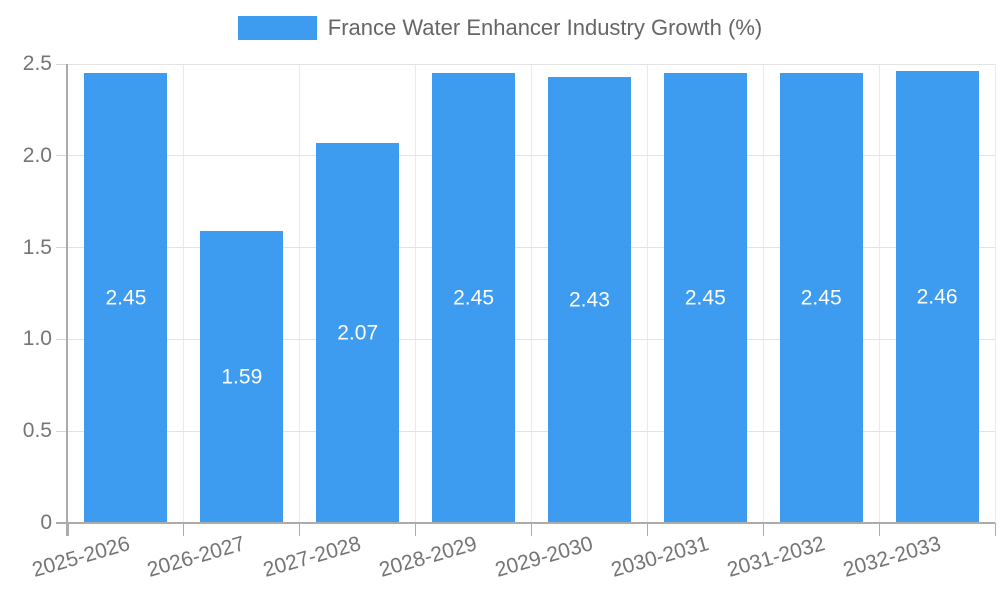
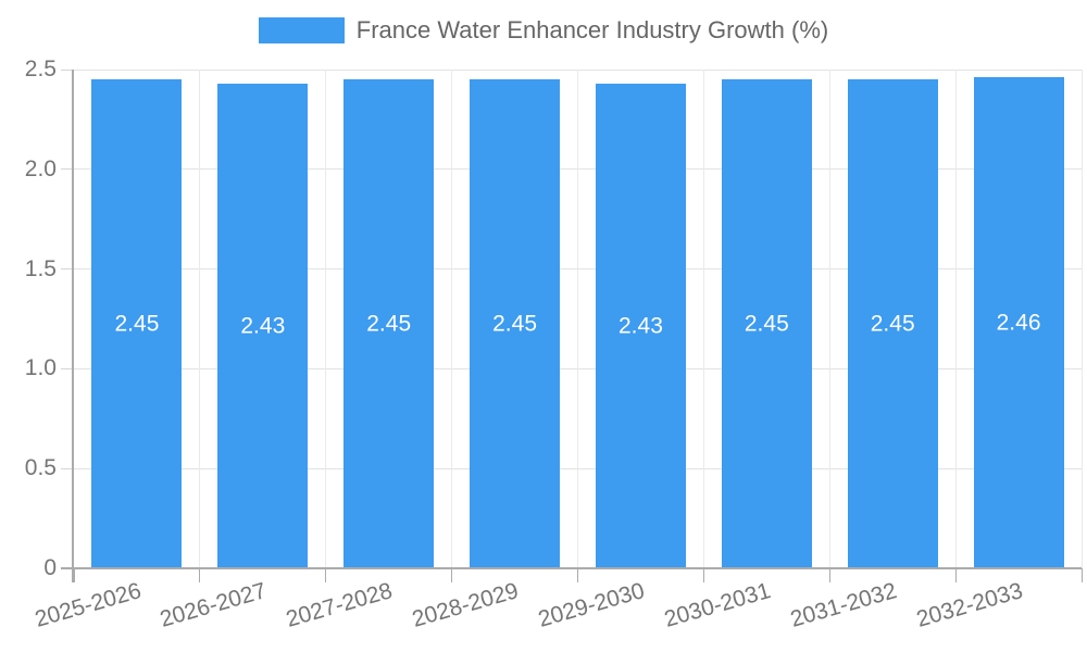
2026-2027: 1.59 -> 2.43
2027-2028: 2.07 -> 2.45
